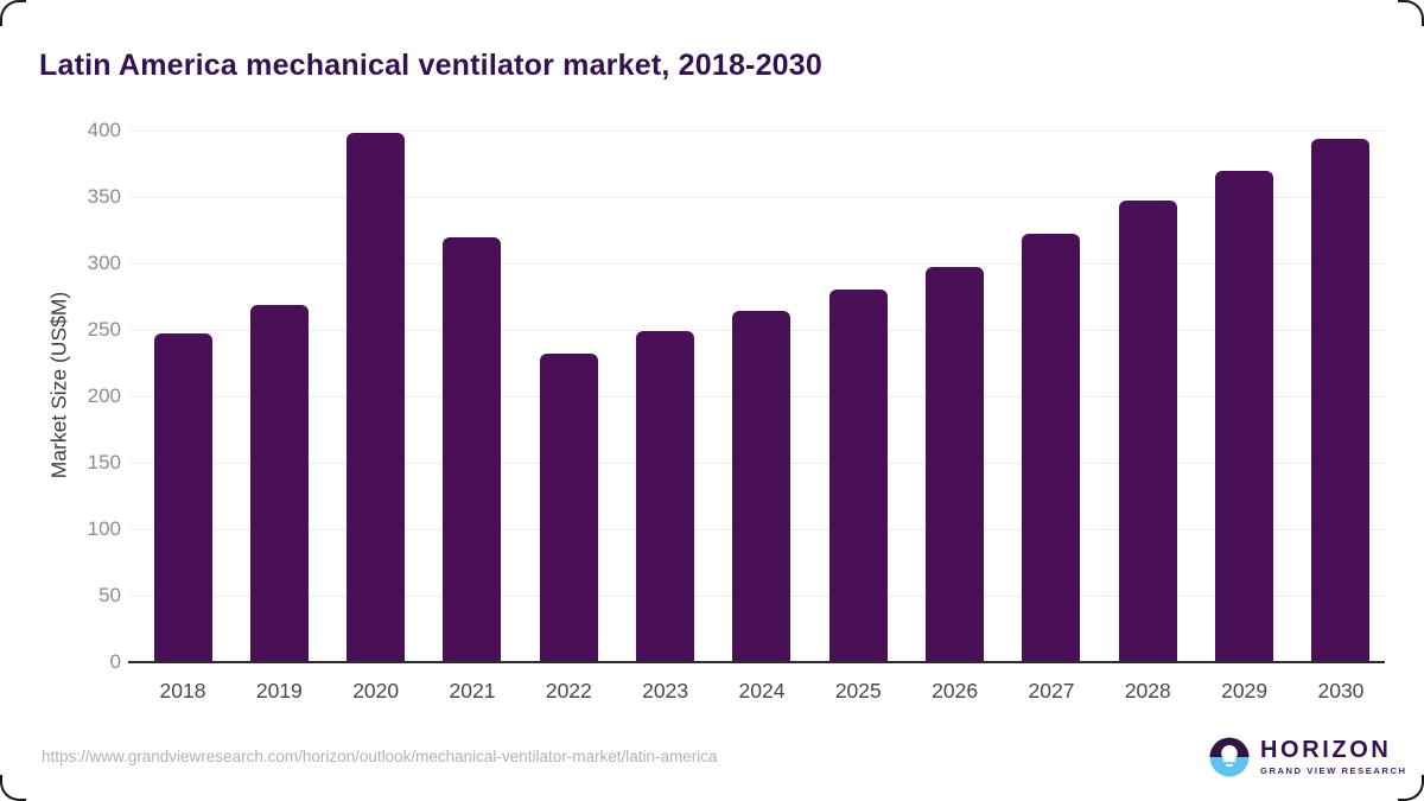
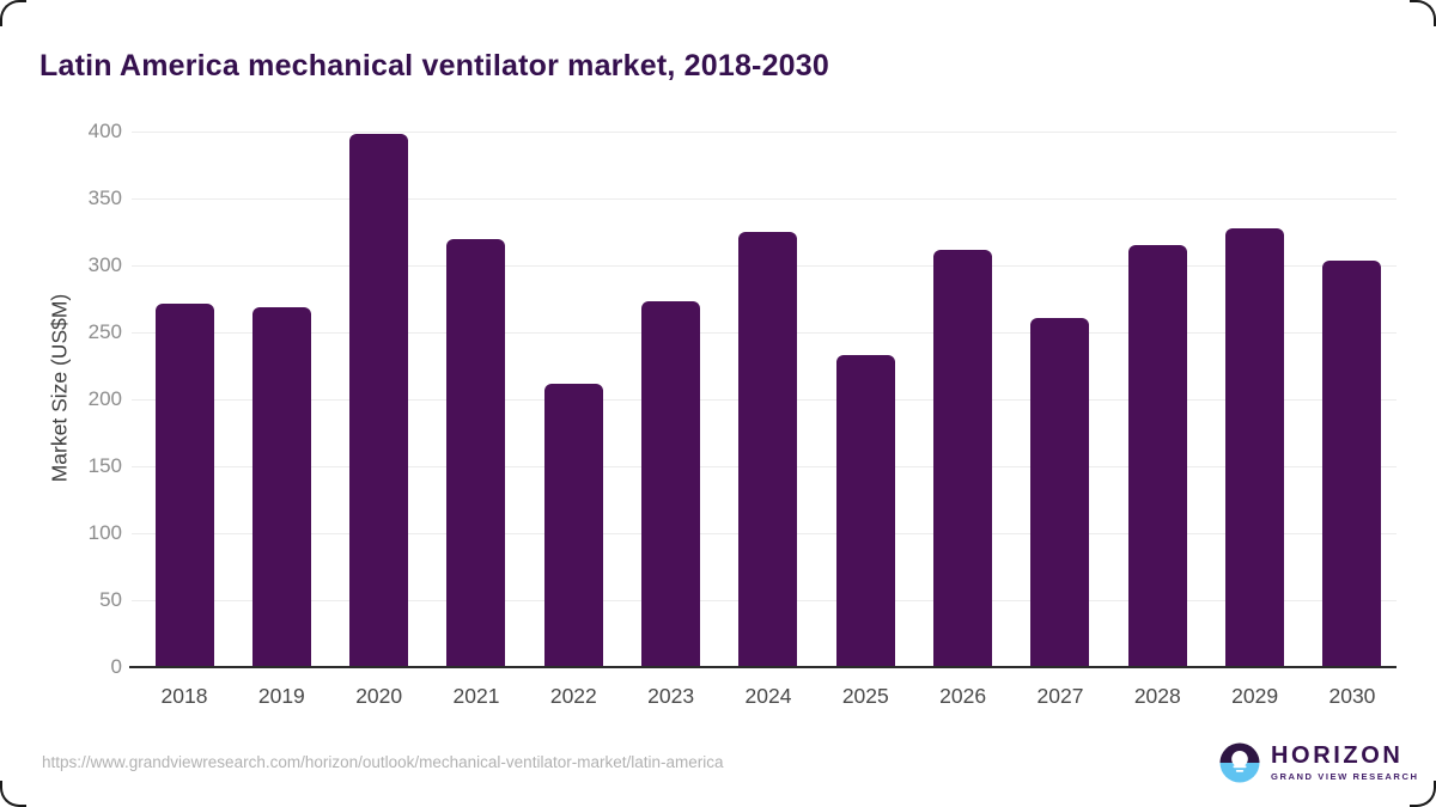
2018: 247 -> 271
2022: 232 -> 212
2023: 249 -> 273
2024: 264 -> 325
2025: 280 -> 233
2026: 297 -> 312
2027: 322 -> 261
2028: 347 -> 315
2029: 370 -> 328
2030: 394 -> 304
